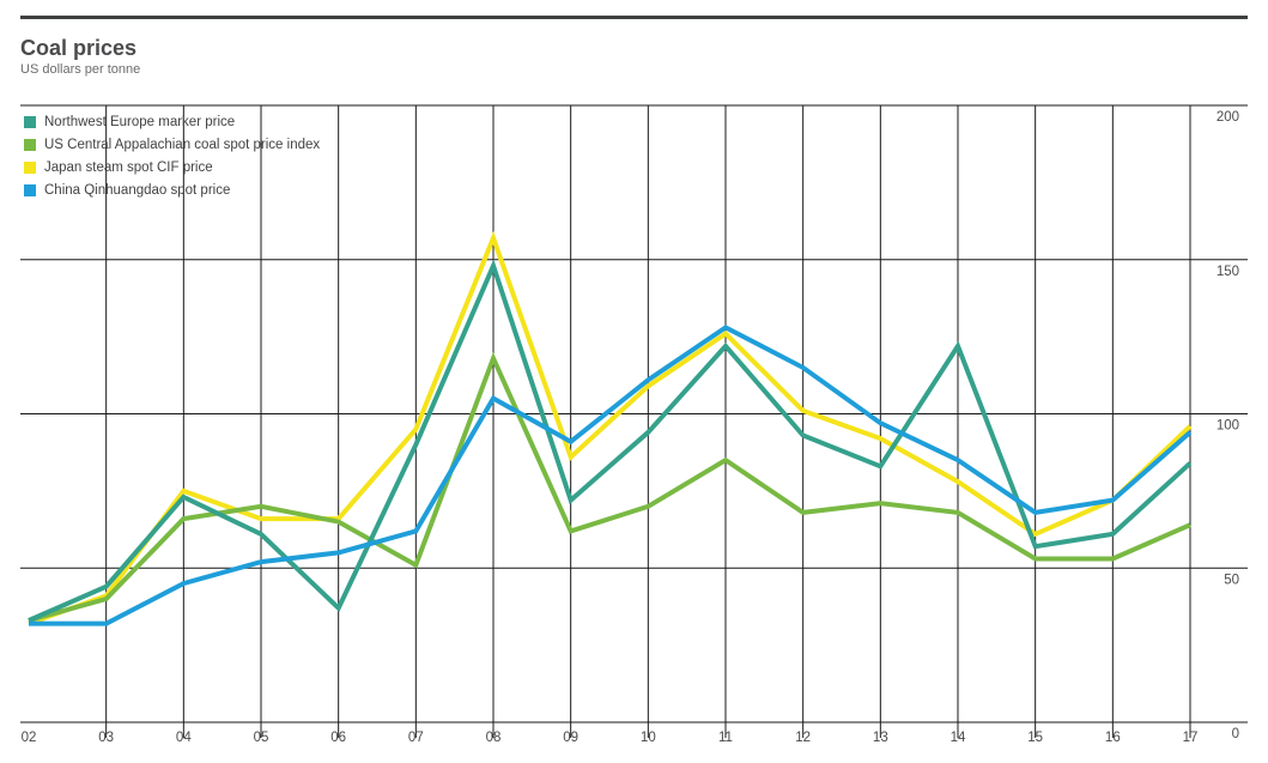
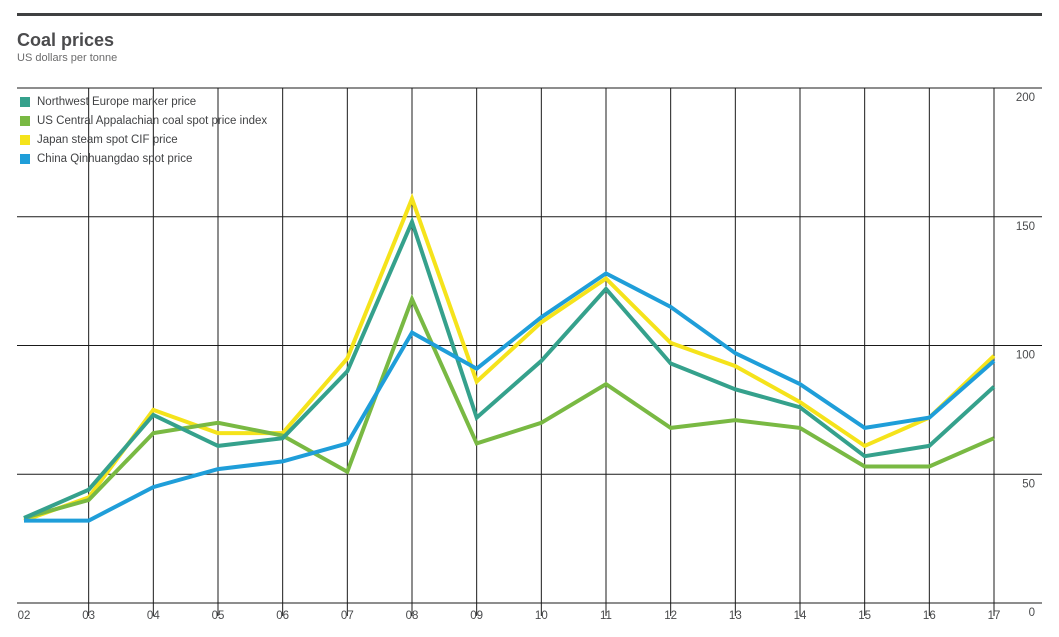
Northwest Europe marker price/06: 37 -> 64
Northwest Europe marker price/14: 122 -> 76
